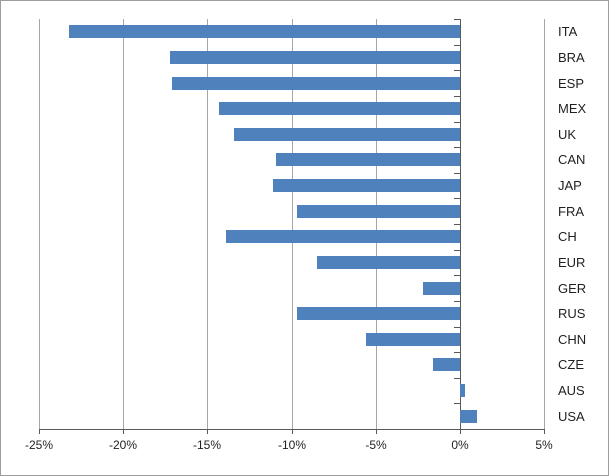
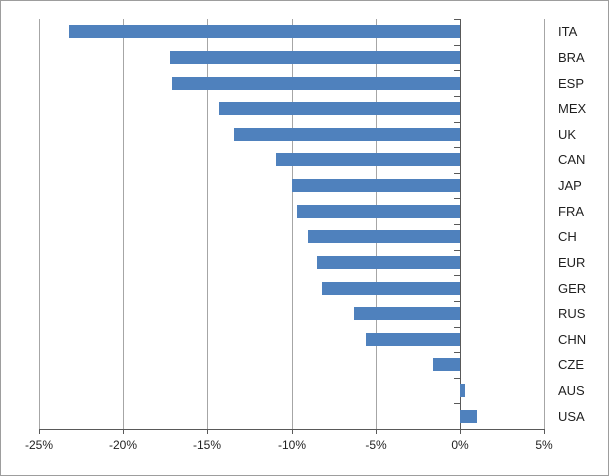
JAP: -11.1% -> -10.0%
CH: -13.9% -> -9.0%
GER: -2.2% -> -8.2%
RUS: -9.7% -> -6.3%
